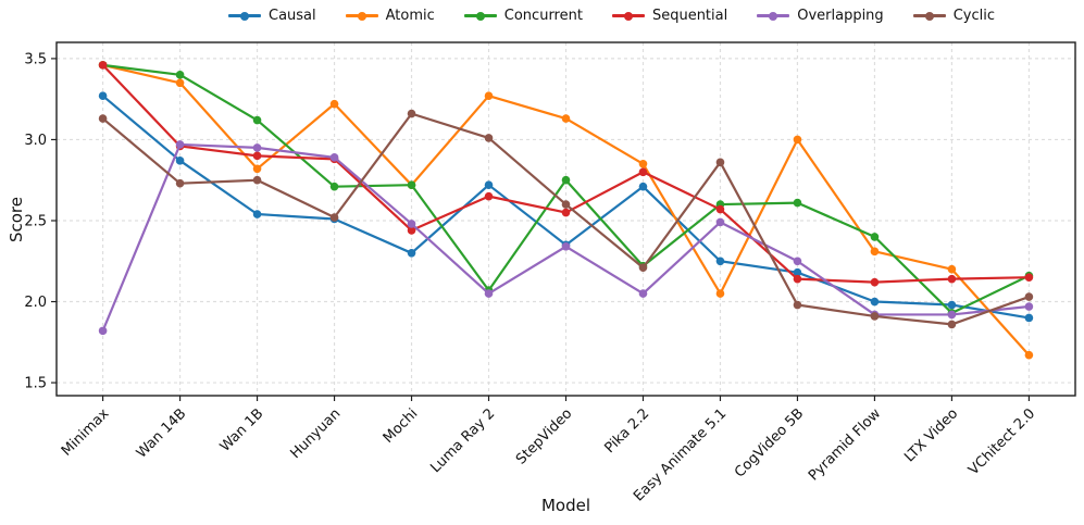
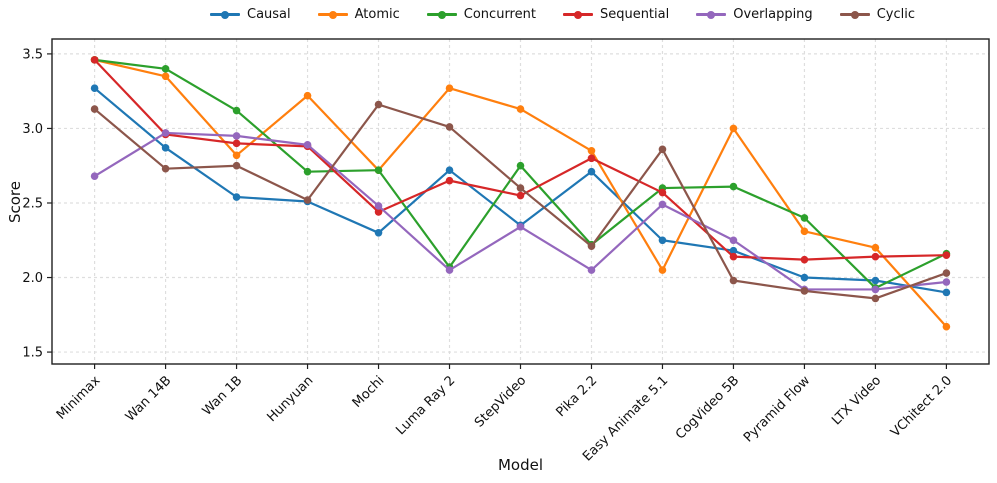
Overlapping/Minimax: 1.82 -> 2.68
